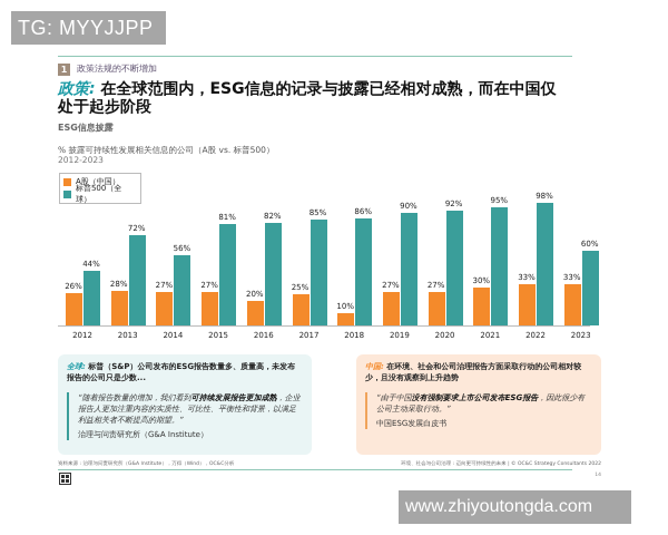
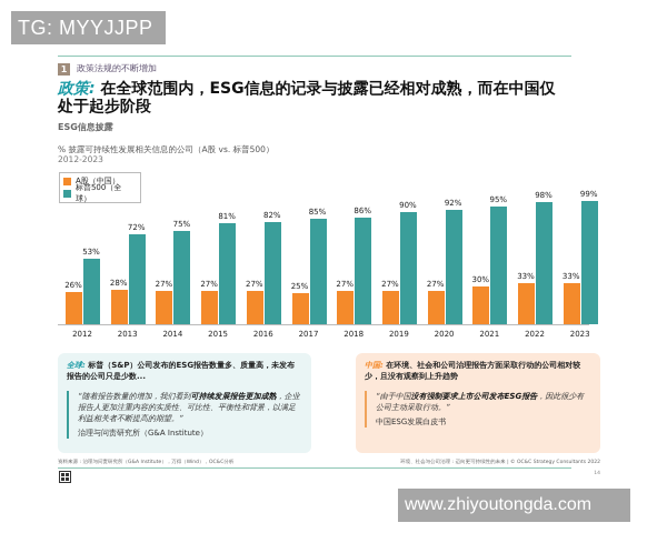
标普500（全球）/2012: 44% -> 53%
标普500（全球）/2014: 56% -> 75%
A股（中国）/2016: 20% -> 27%
A股（中国）/2018: 10% -> 27%
标普500（全球）/2023: 60% -> 99%
